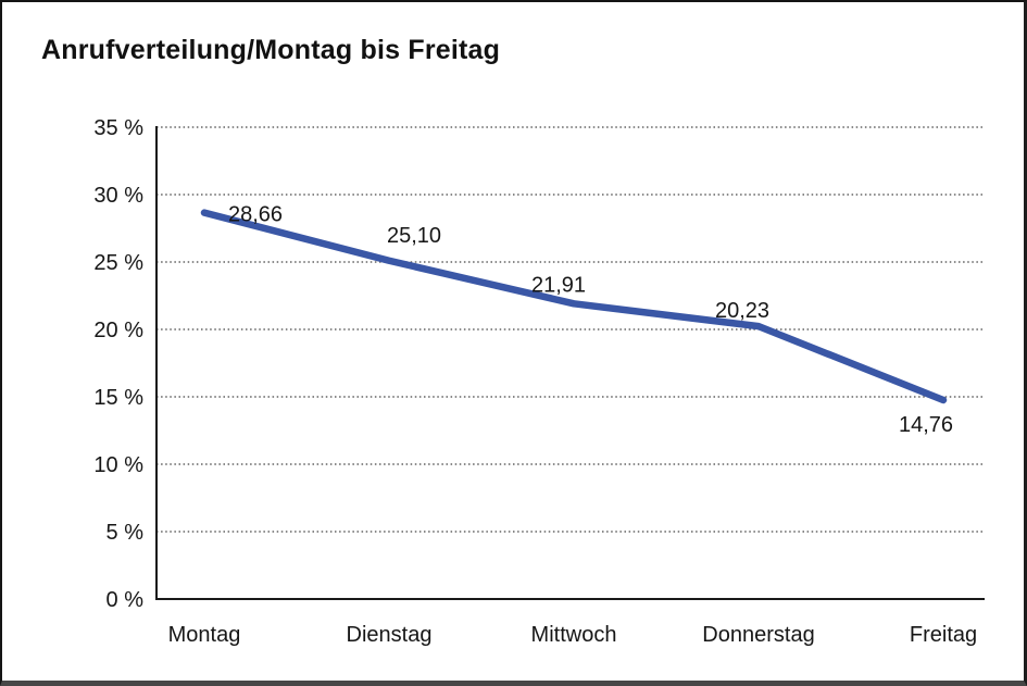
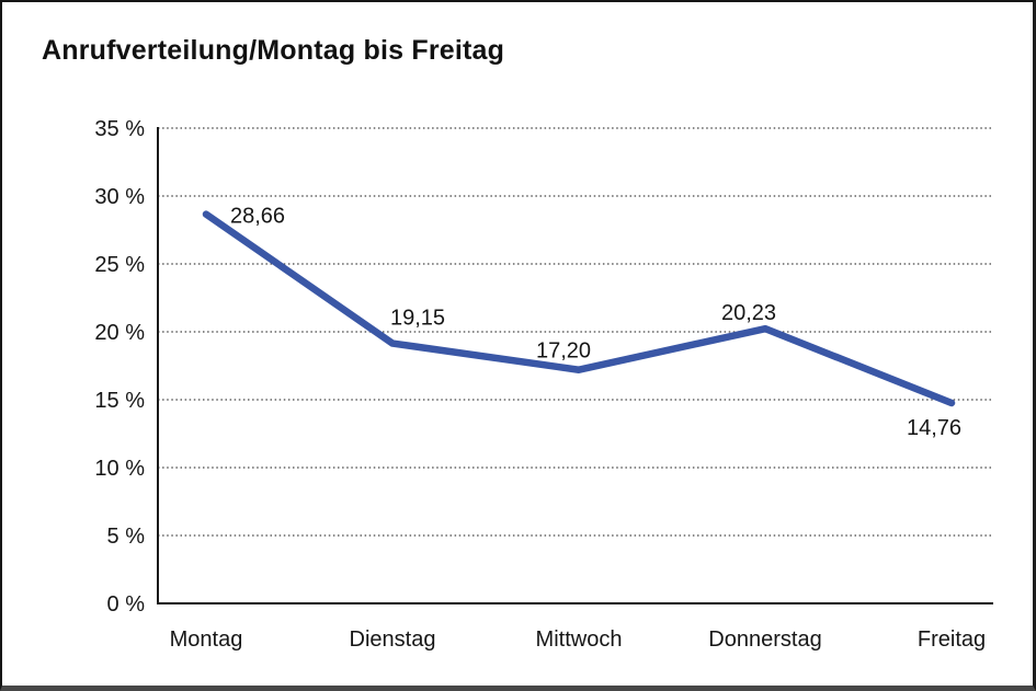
Dienstag: 25,10 -> 19,15
Mittwoch: 21,91 -> 17,20
